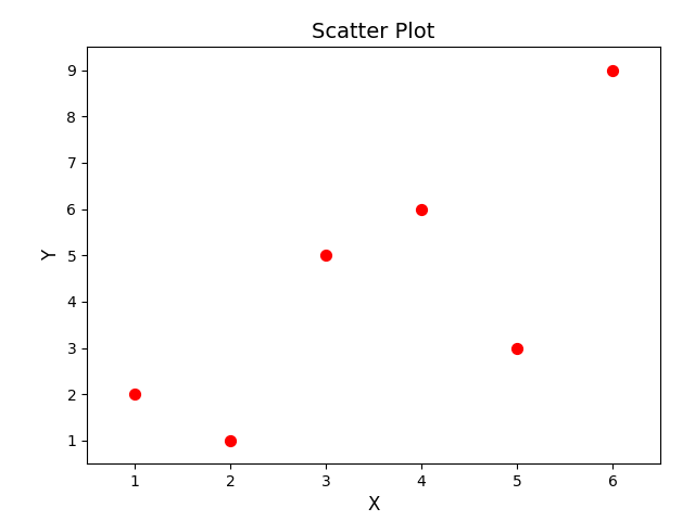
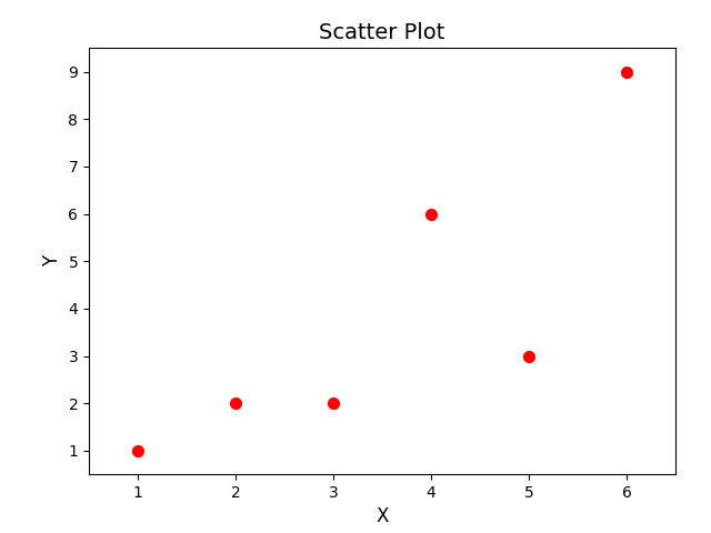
1: 2 -> 1
2: 1 -> 2
3: 5 -> 2
